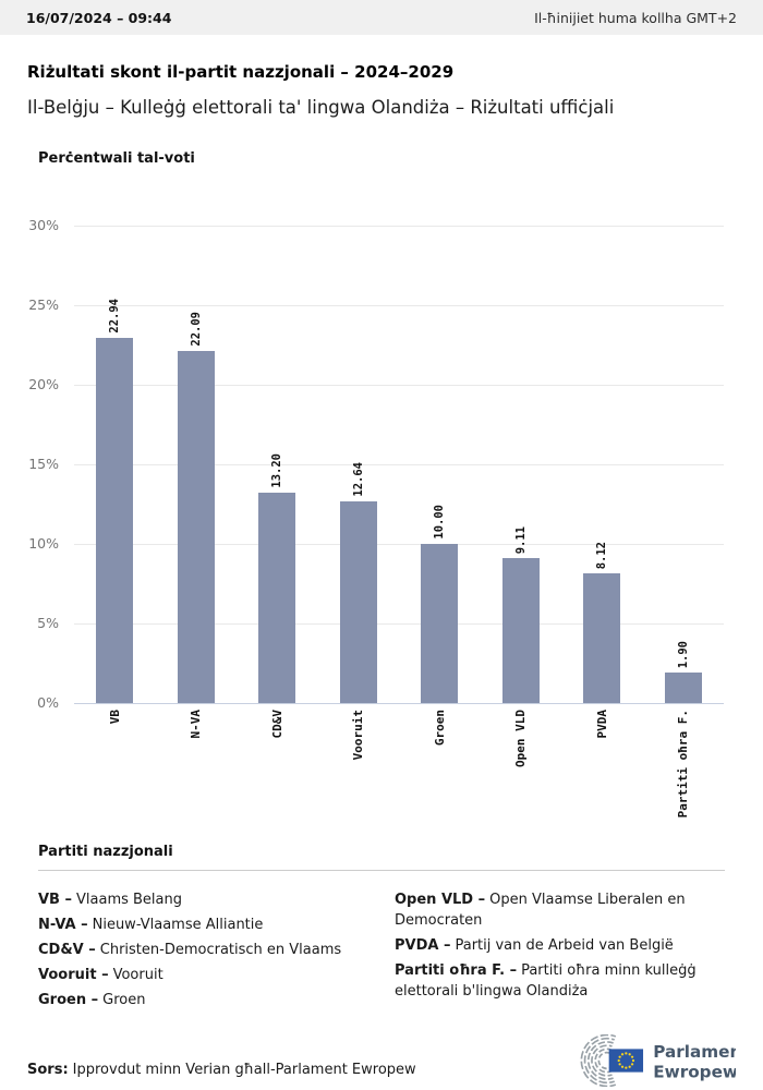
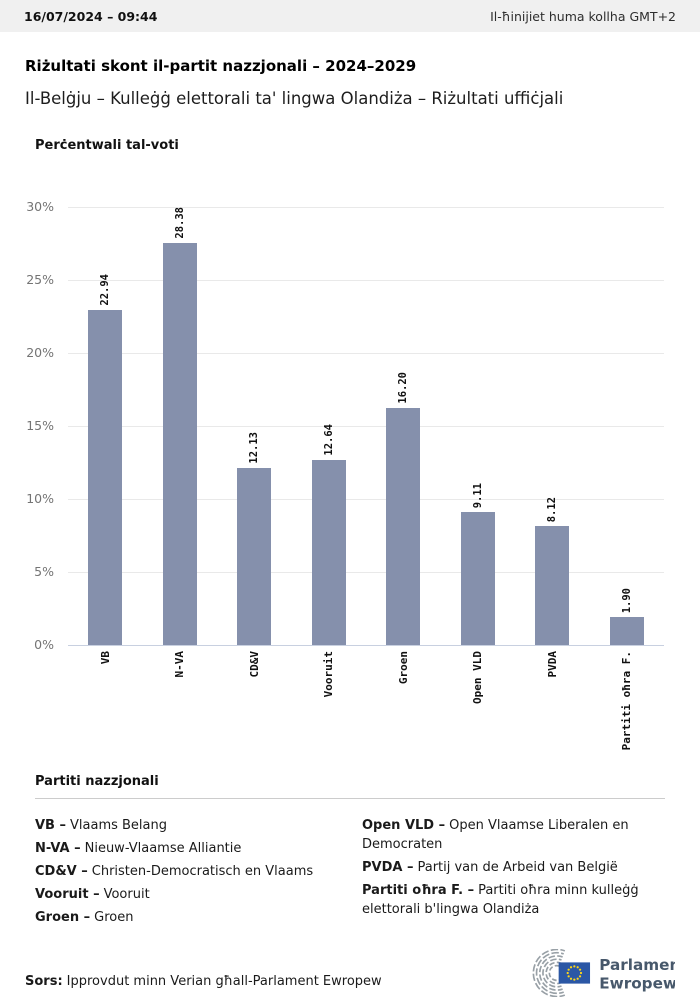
N-VA: 22.09 -> 28.38
CD&V: 13.20 -> 12.13
Groen: 10.00 -> 16.20
